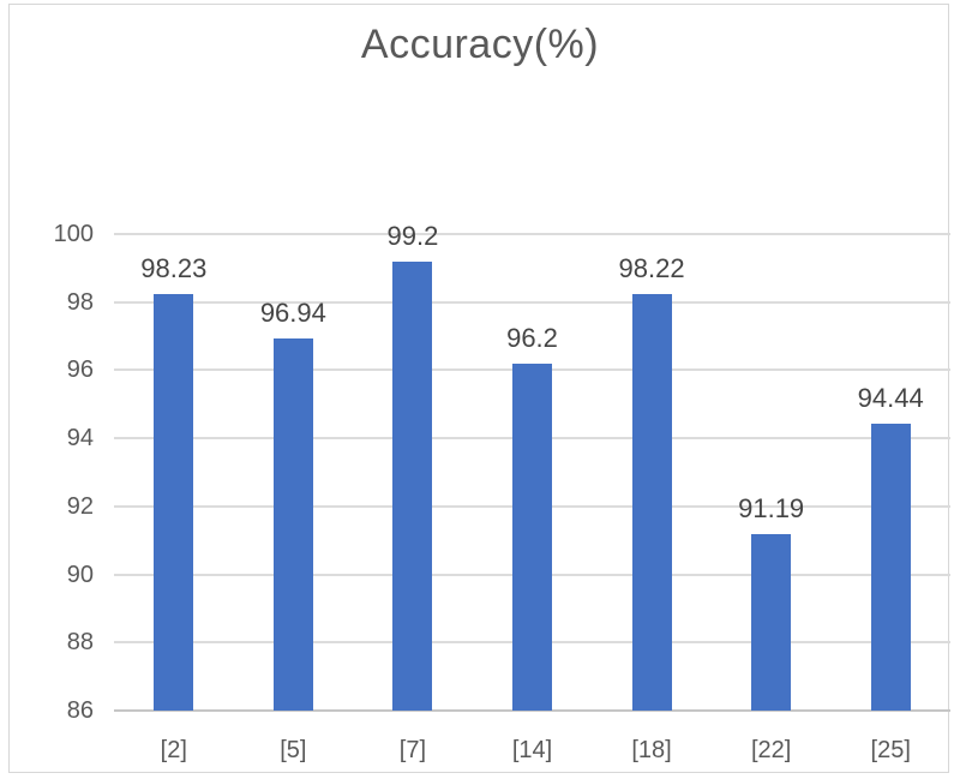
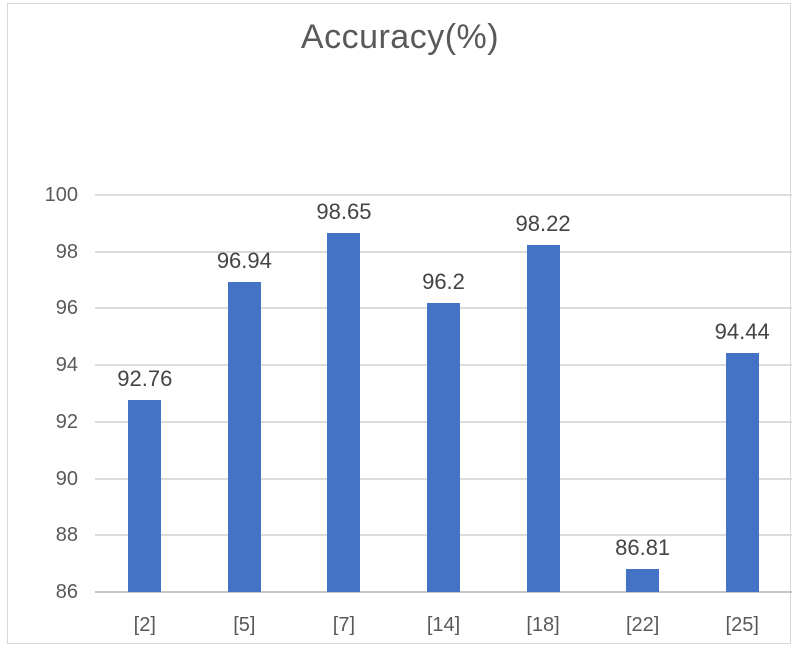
[2]: 98.23 -> 92.76
[7]: 99.2 -> 98.65
[22]: 91.19 -> 86.81
